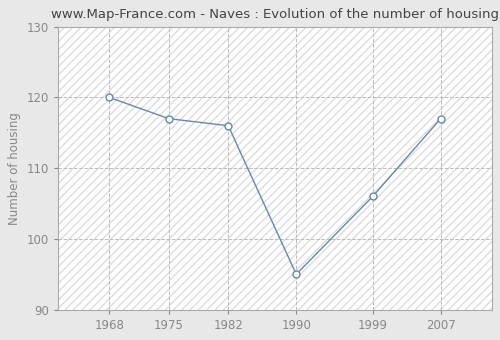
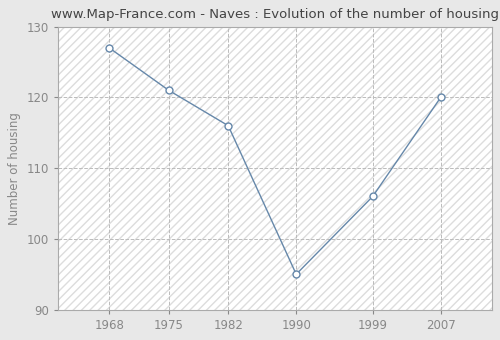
1968: 120 -> 127
1975: 117 -> 121
2007: 117 -> 120
